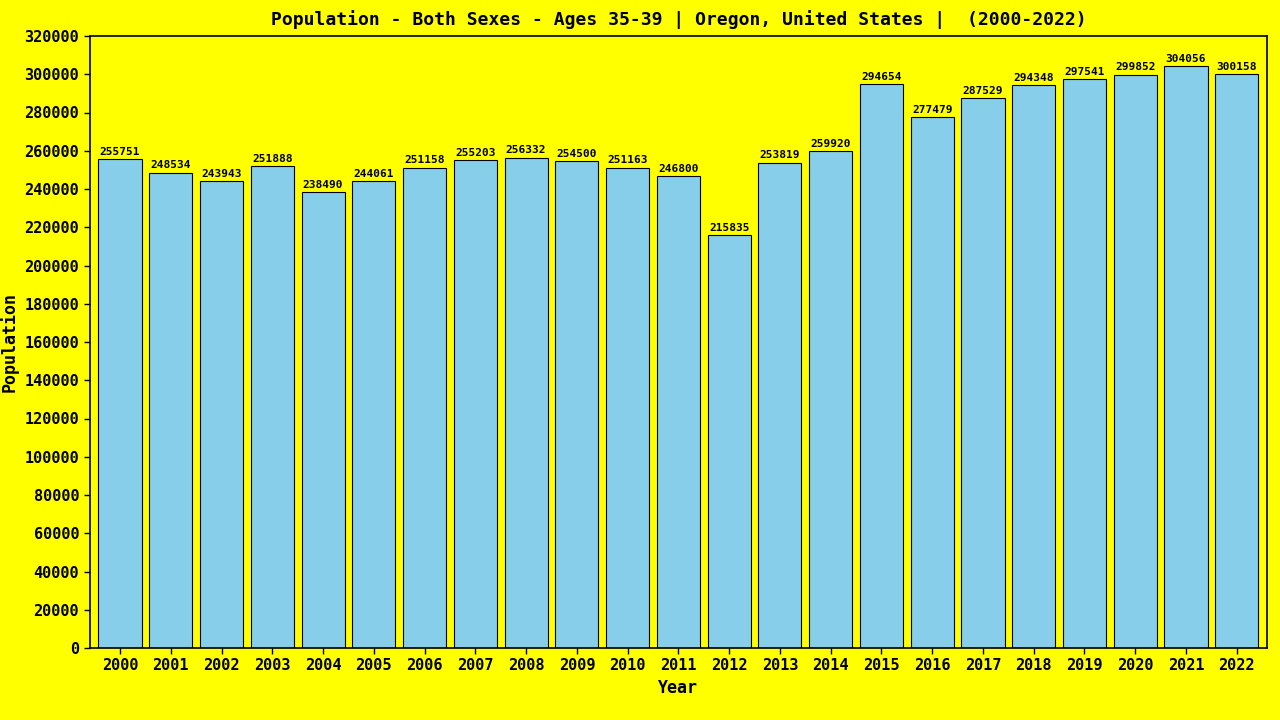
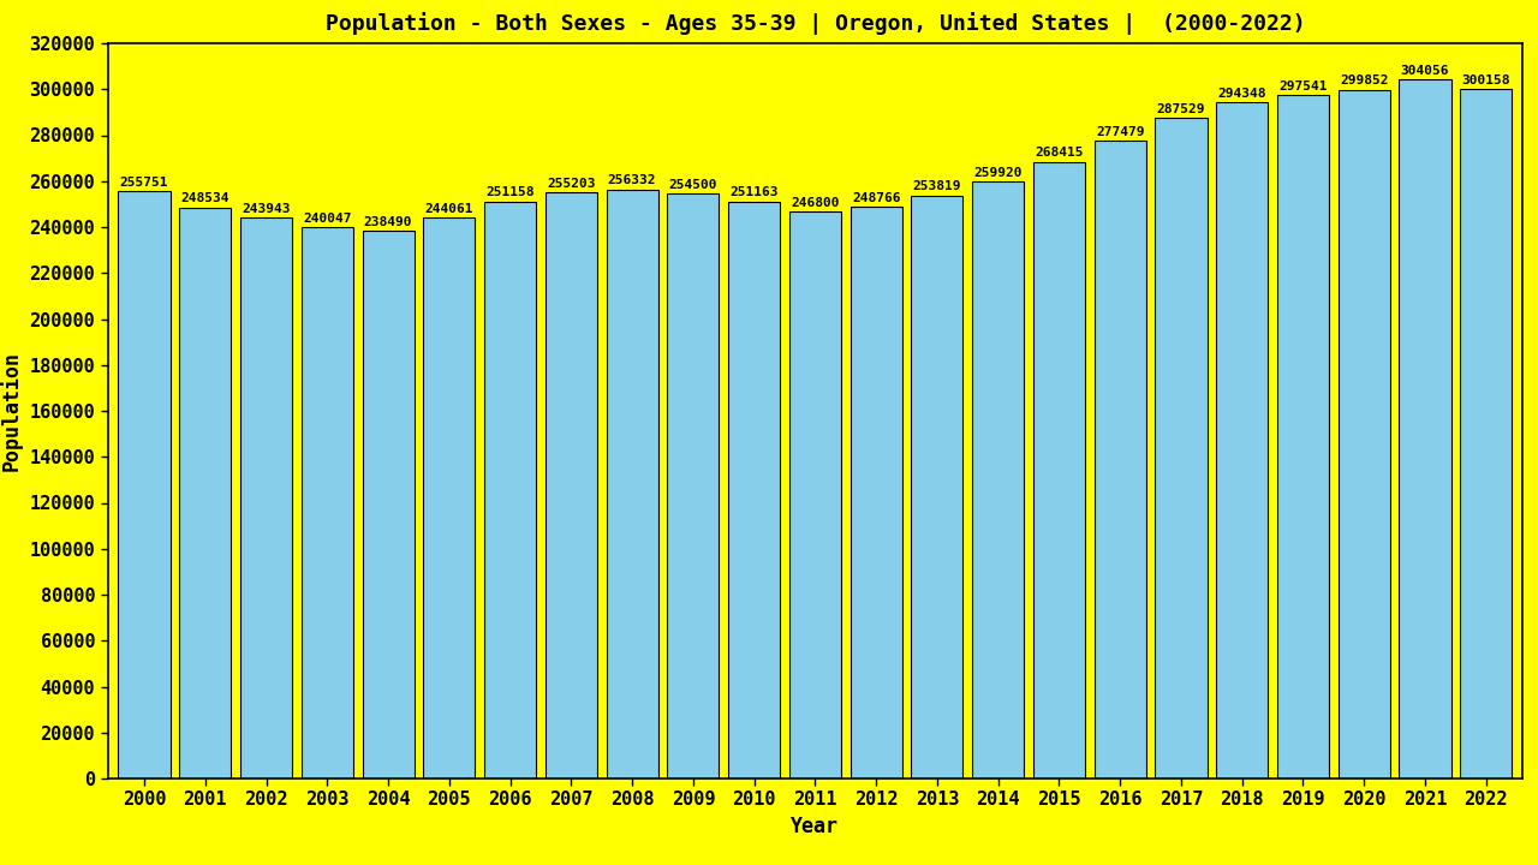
2003: 251888 -> 240047
2012: 215835 -> 248766
2015: 294654 -> 268415
